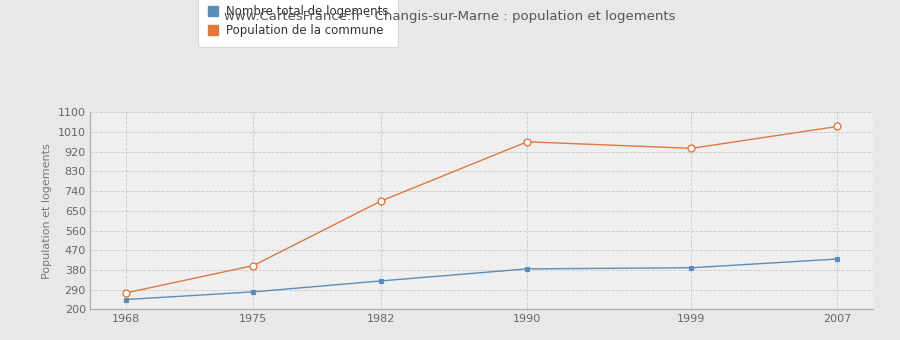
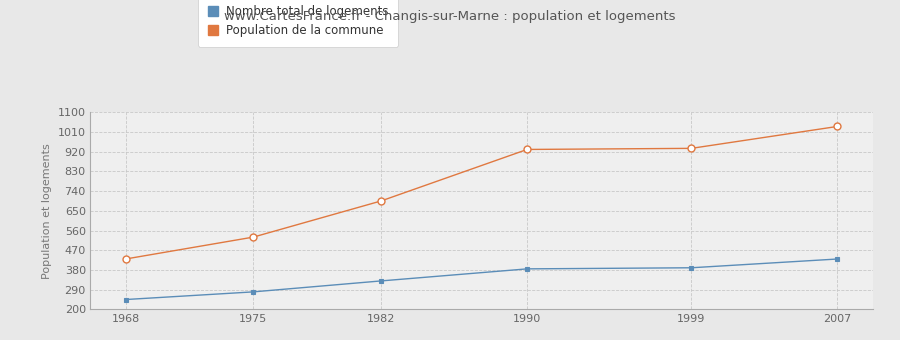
Population de la commune/1968: 275 -> 430
Population de la commune/1975: 400 -> 530
Population de la commune/1990: 965 -> 930
